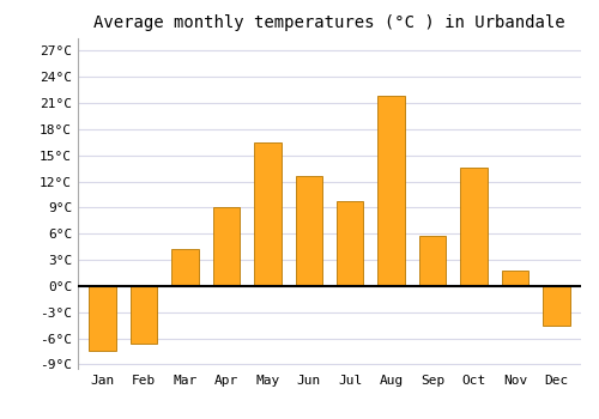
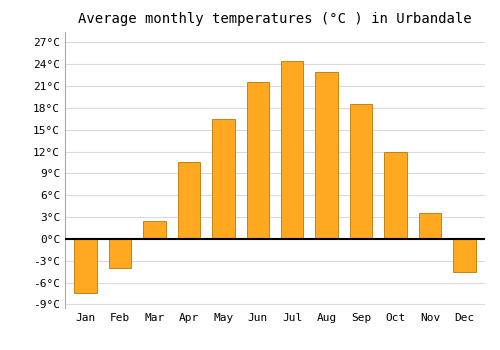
Feb: -6.6°C -> -4.0°C
Mar: 4.2°C -> 2.5°C
Apr: 9.0°C -> 10.5°C
Jun: 12.6°C -> 21.5°C
Jul: 9.8°C -> 24.5°C
Aug: 21.8°C -> 23.0°C
Sep: 5.8°C -> 18.5°C
Oct: 13.6°C -> 12.0°C
Nov: 1.8°C -> 3.5°C
